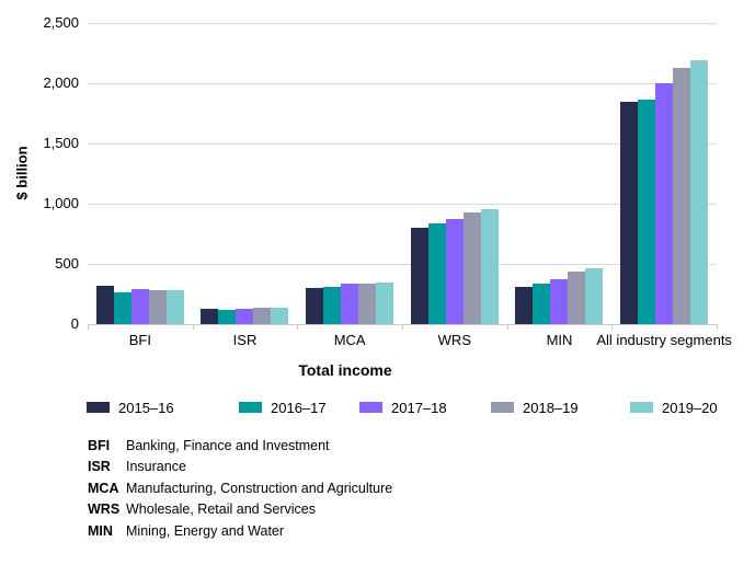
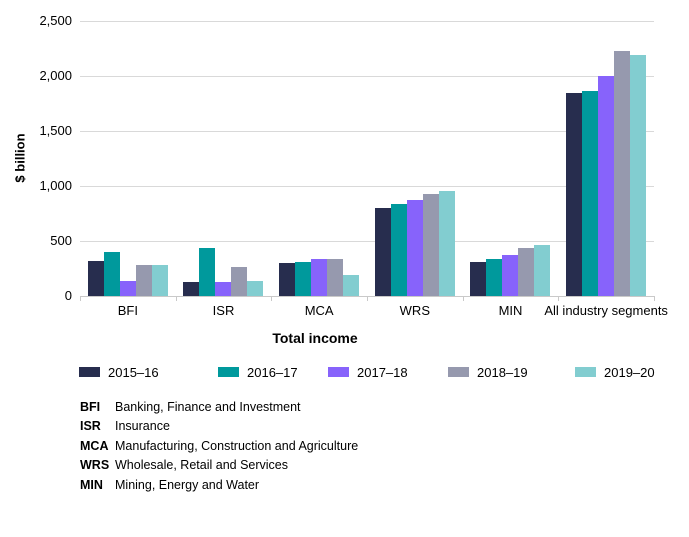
2016–17/BFI: 260 -> 400
2017–18/BFI: 300 -> 140
2016–17/ISR: 120 -> 440
2018–19/ISR: 140 -> 260
2019–20/MCA: 350 -> 190
2018–19/All industry segments: 2130 -> 2230
